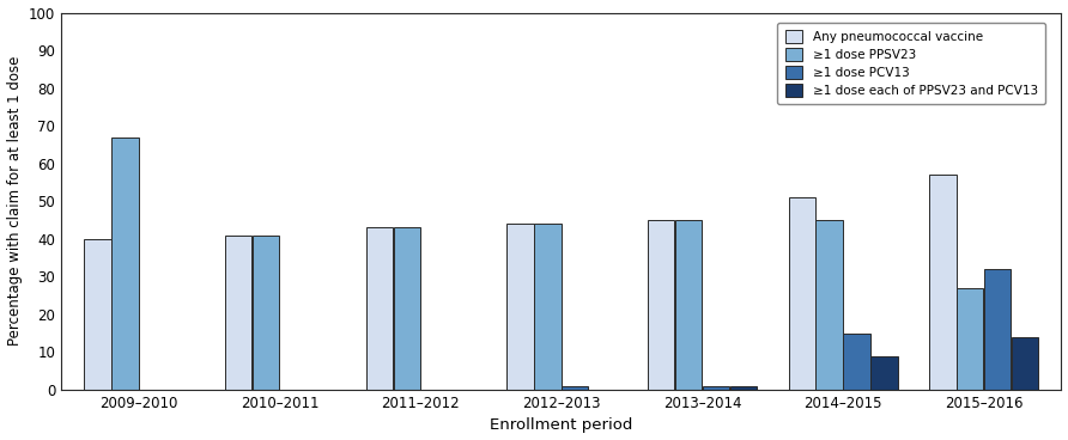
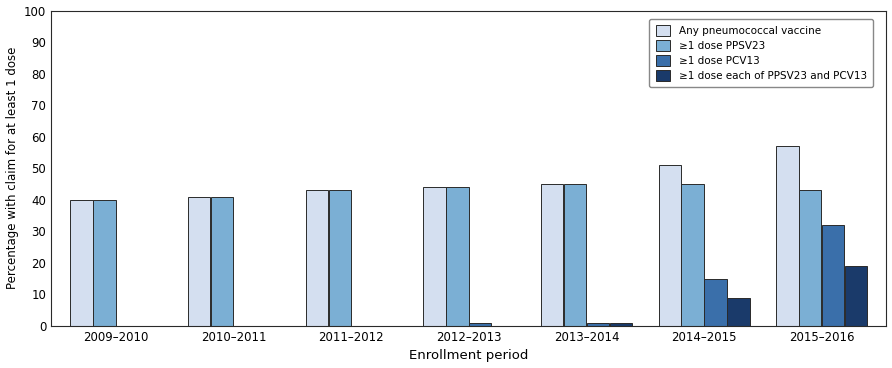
≥1 dose PPSV23/2009–2010: 67 -> 40
≥1 dose PPSV23/2015–2016: 27 -> 43
≥1 dose each of PPSV23 and PCV13/2015–2016: 14 -> 19
